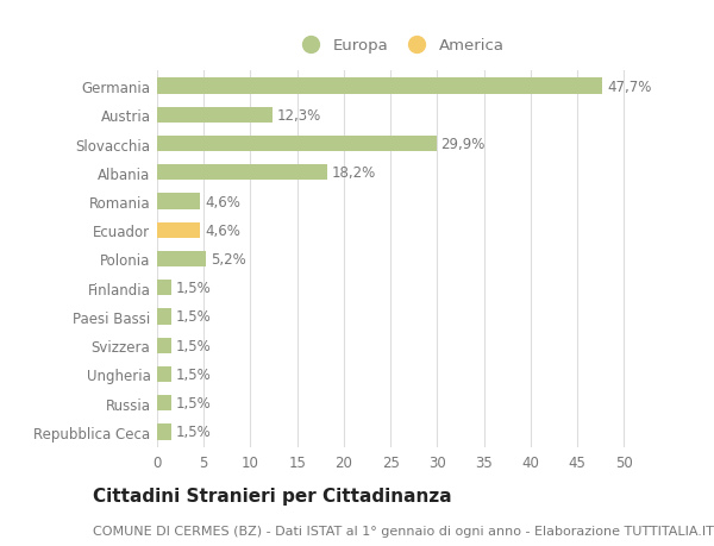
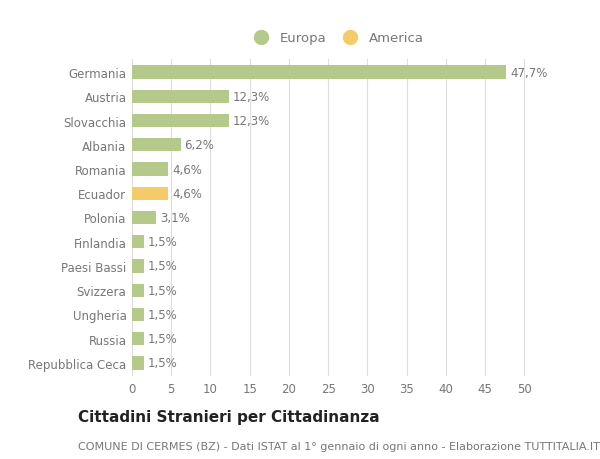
Slovacchia: 29,9% -> 12,3%
Albania: 18,2% -> 6,2%
Polonia: 5,2% -> 3,1%
